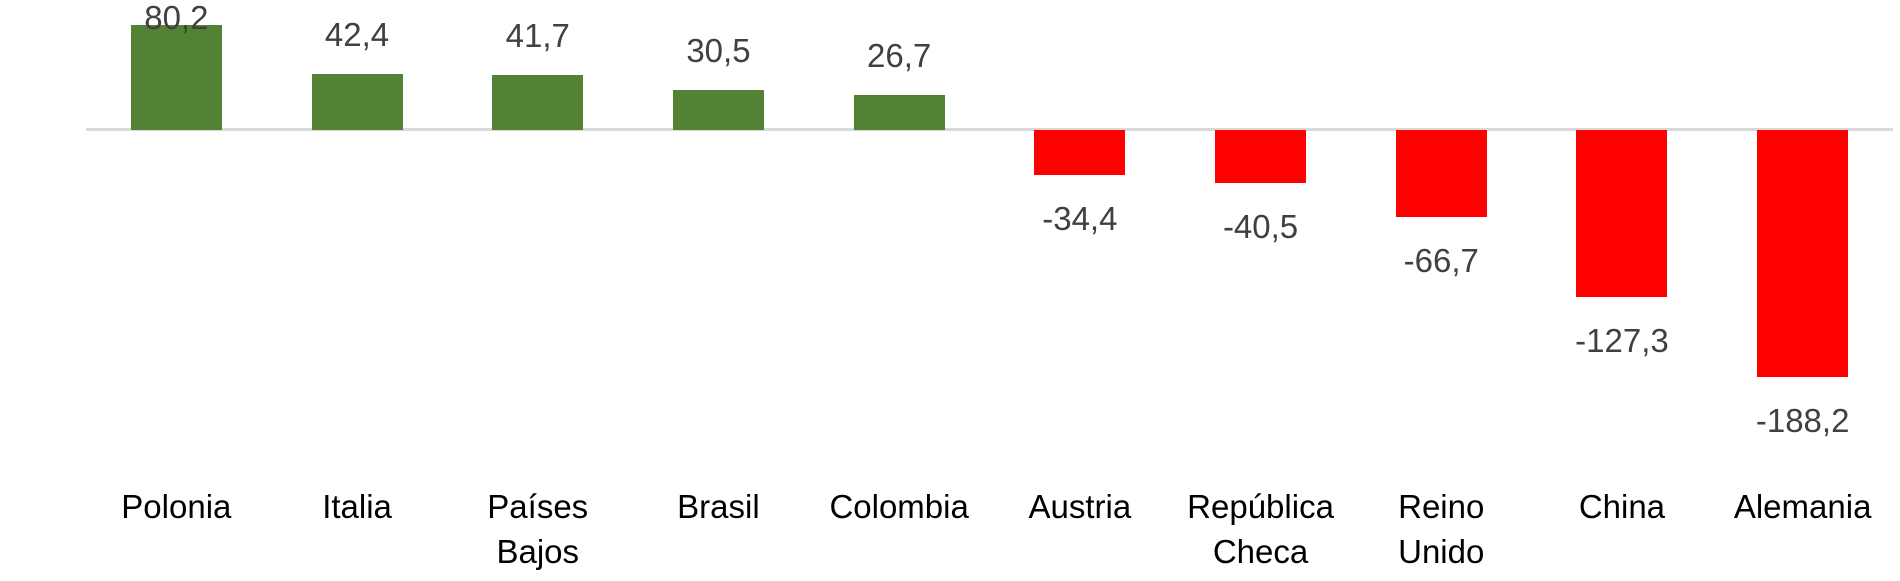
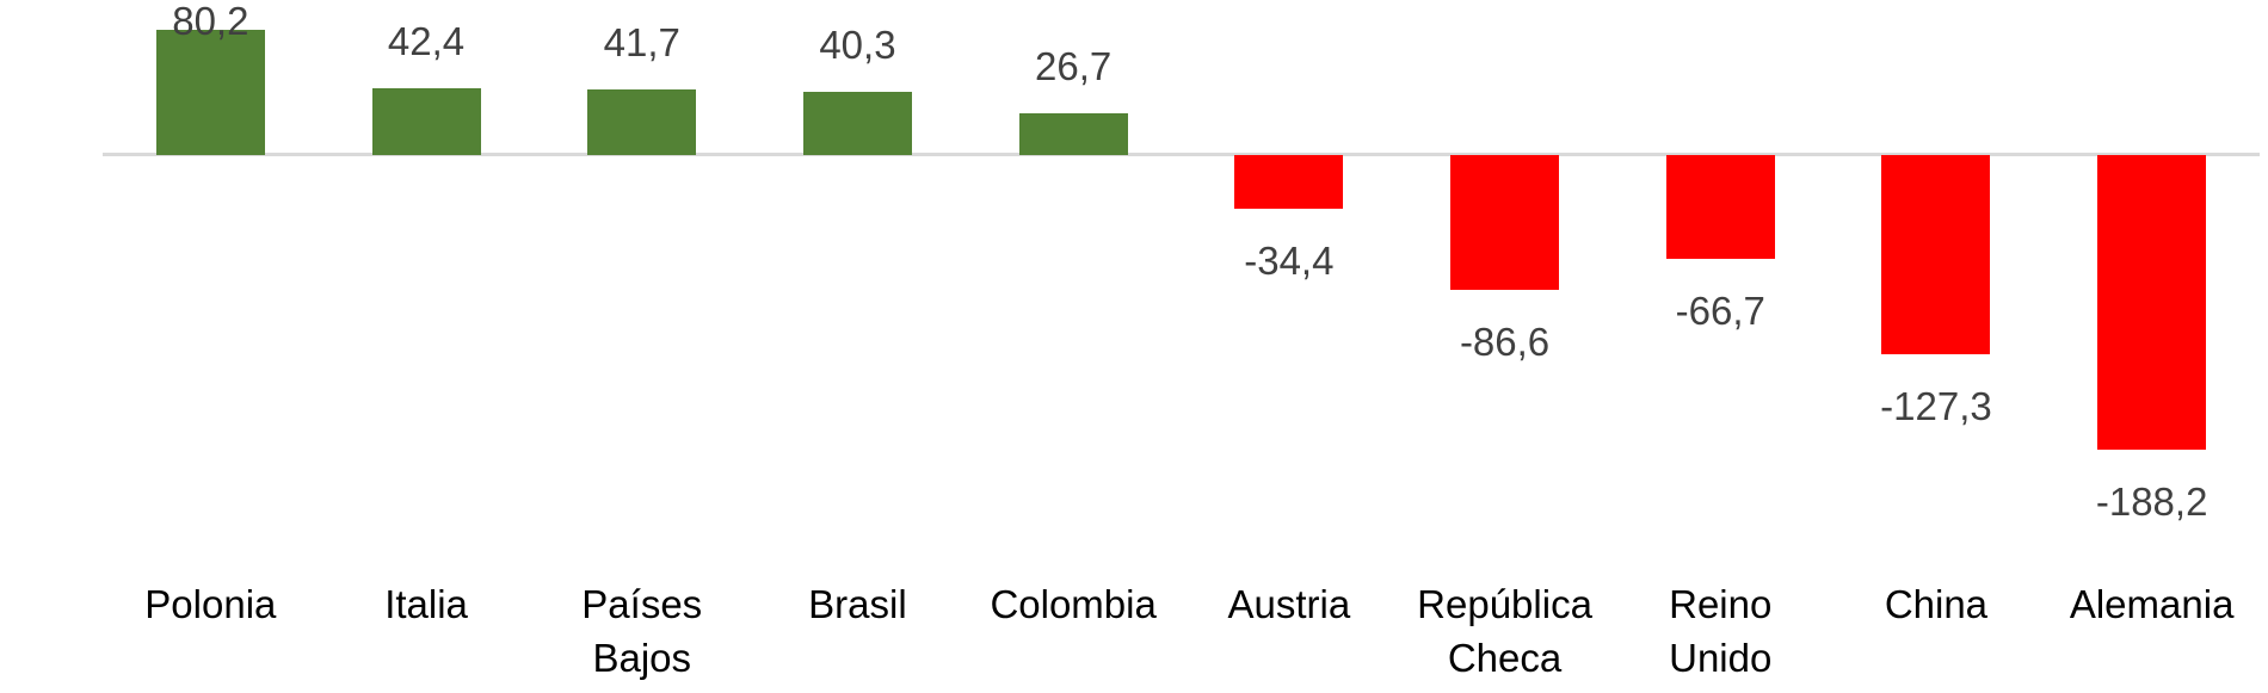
Brasil: 30,5 -> 40,3
República Checa: -40,5 -> -86,6
